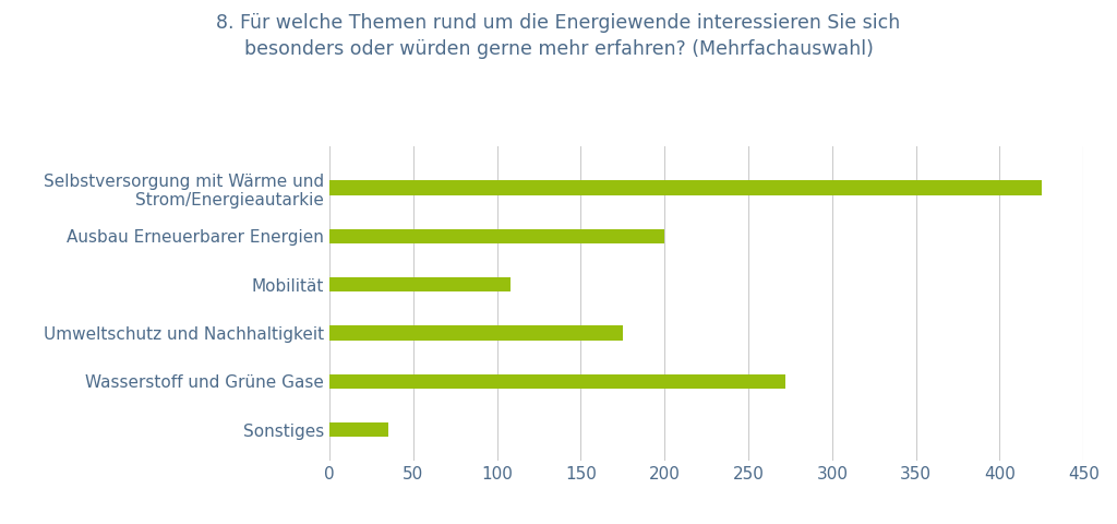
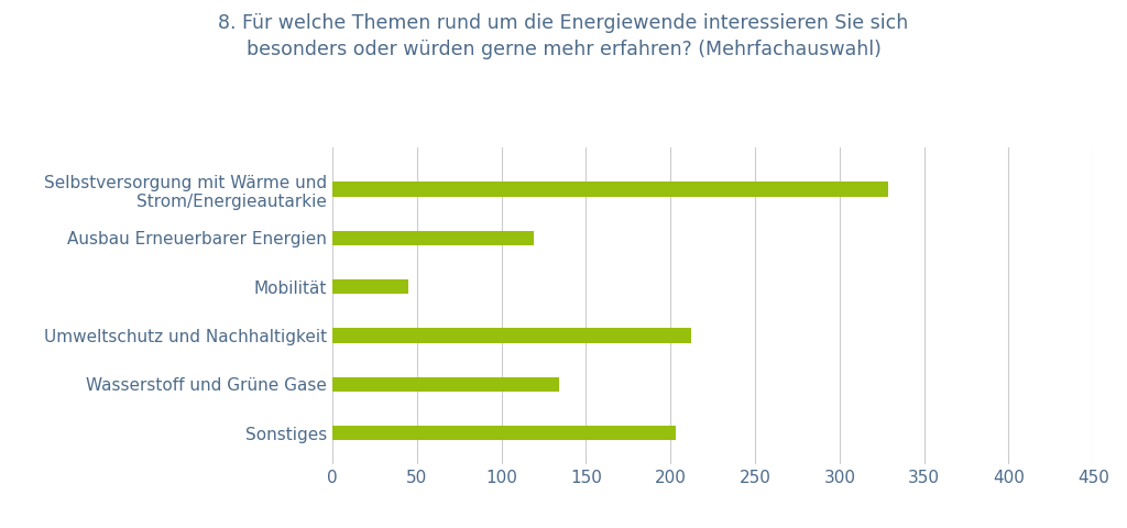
Selbstversorgung mit Wärme und Strom/Energieautarkie: 425 -> 329
Ausbau Erneuerbarer Energien: 200 -> 119
Mobilität: 108 -> 45
Umweltschutz und Nachhaltigkeit: 175 -> 212
Wasserstoff und Grüne Gase: 272 -> 134
Sonstiges: 35 -> 203
